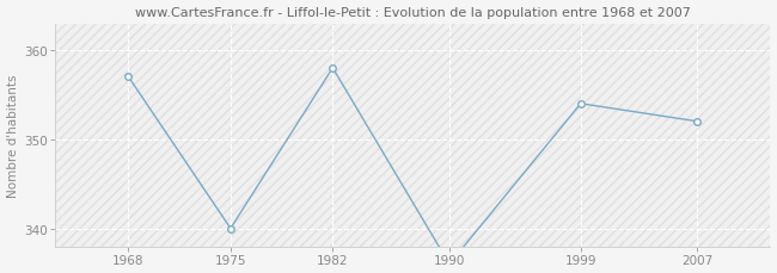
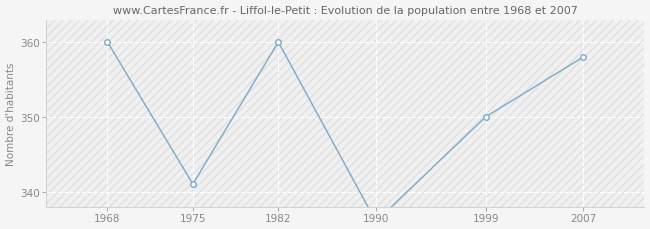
1968: 357 -> 360
1975: 340 -> 341
1982: 358 -> 360
1999: 354 -> 350
2007: 352 -> 358
